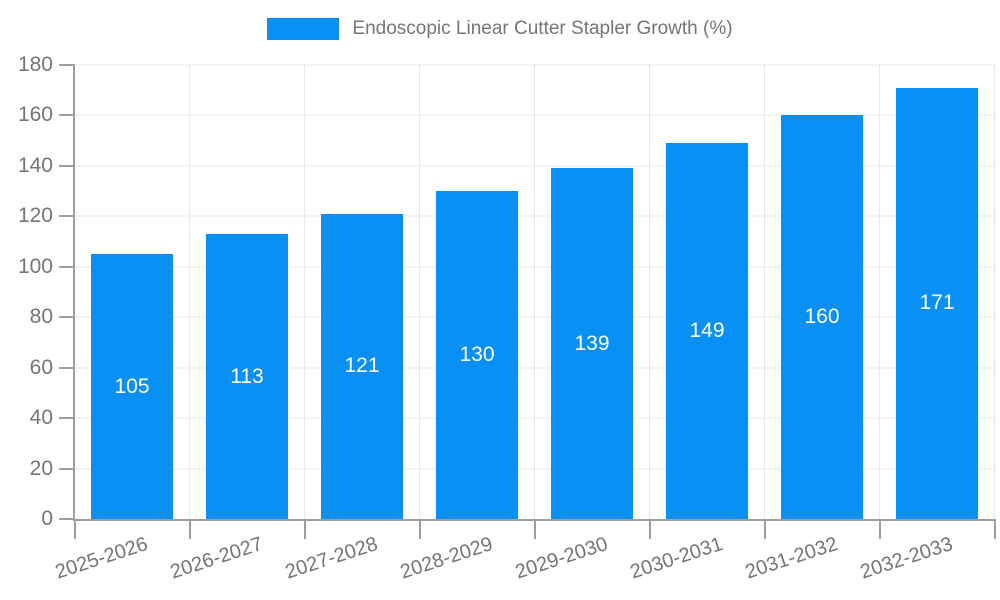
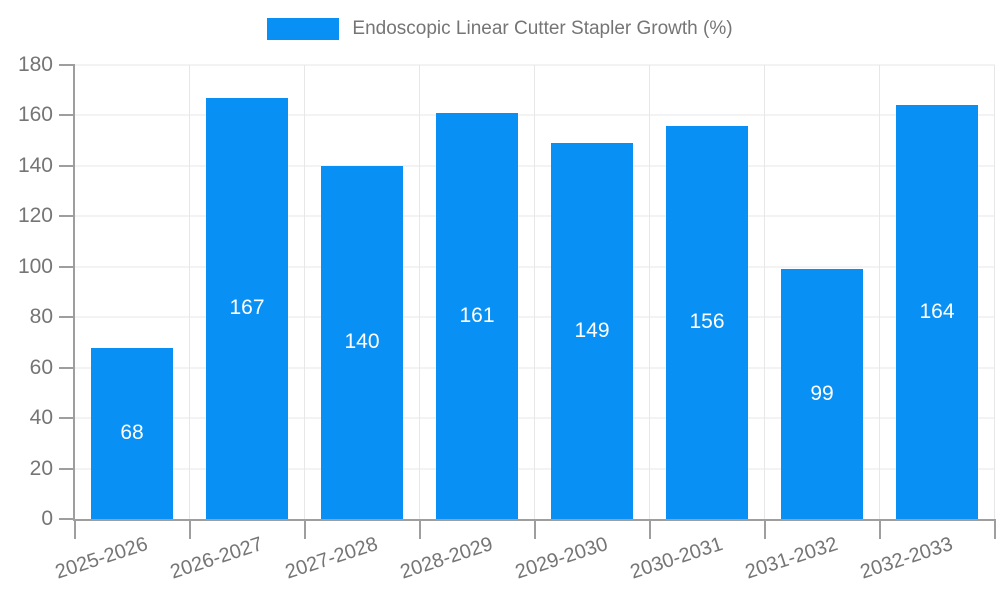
2025-2026: 105 -> 68
2026-2027: 113 -> 167
2027-2028: 121 -> 140
2028-2029: 130 -> 161
2029-2030: 139 -> 149
2030-2031: 149 -> 156
2031-2032: 160 -> 99
2032-2033: 171 -> 164
